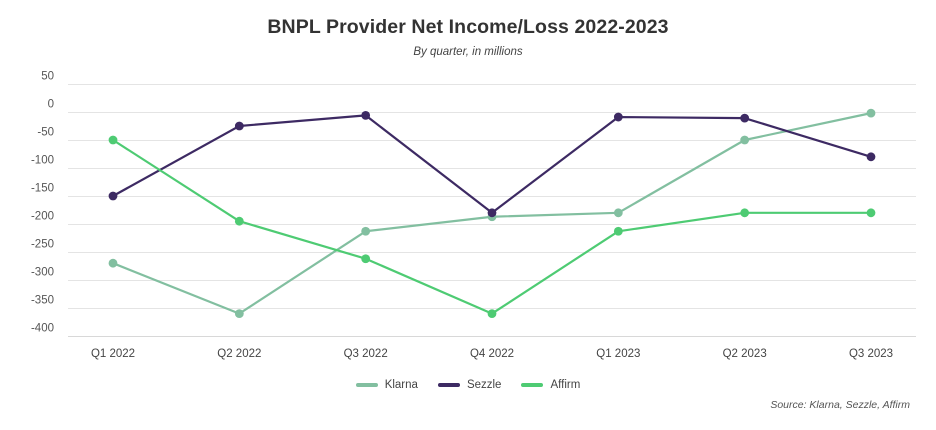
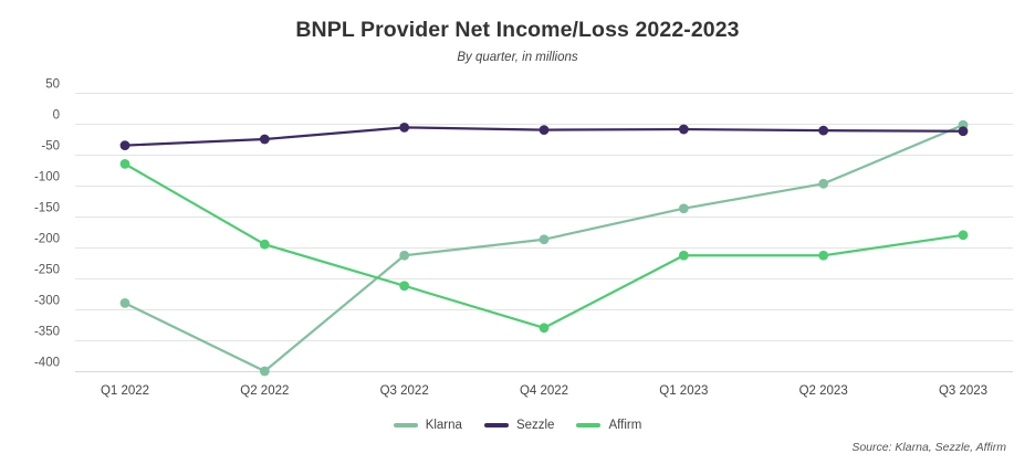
Klarna/Q1 2022: -270 -> -290
Sezzle/Q1 2022: -150 -> -40
Affirm/Q1 2022: -50 -> -60
Klarna/Q2 2022: -360 -> -400
Sezzle/Q4 2022: -180 -> -10
Affirm/Q4 2022: -360 -> -330
Klarna/Q1 2023: -180 -> -140
Klarna/Q2 2023: -50 -> -100
Affirm/Q2 2023: -180 -> -210
Sezzle/Q3 2023: -80 -> -10
